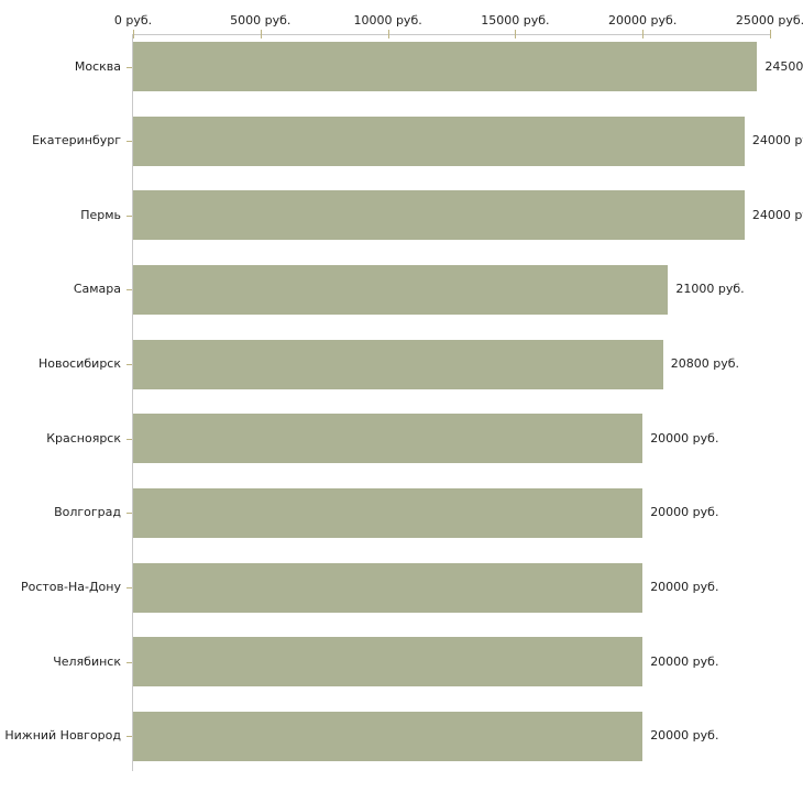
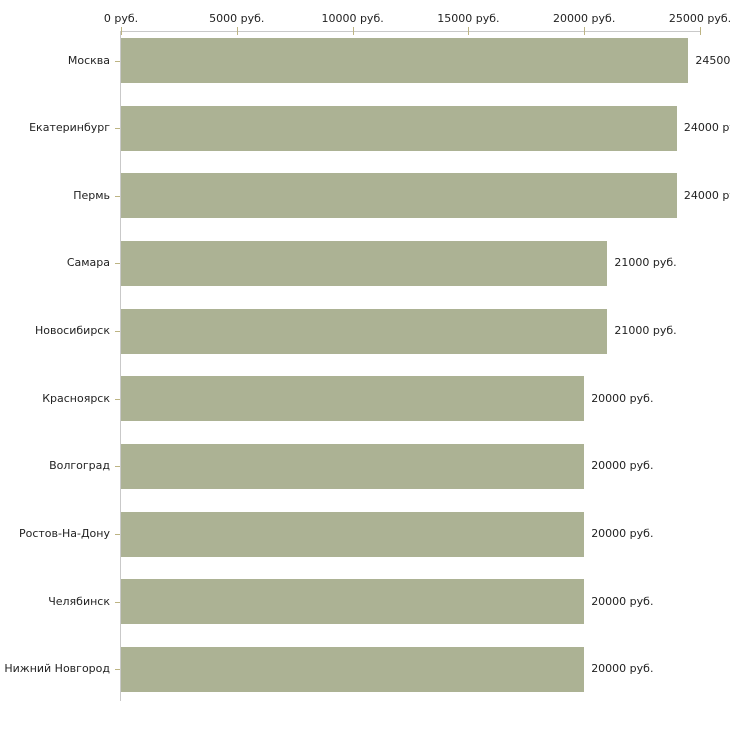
Новосибирск: 20800 -> 21000
